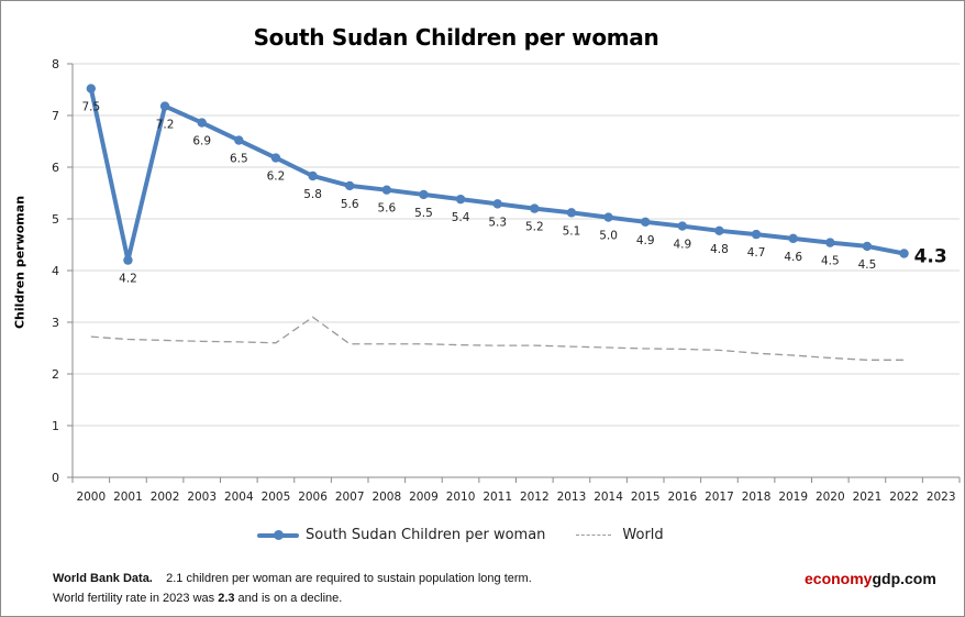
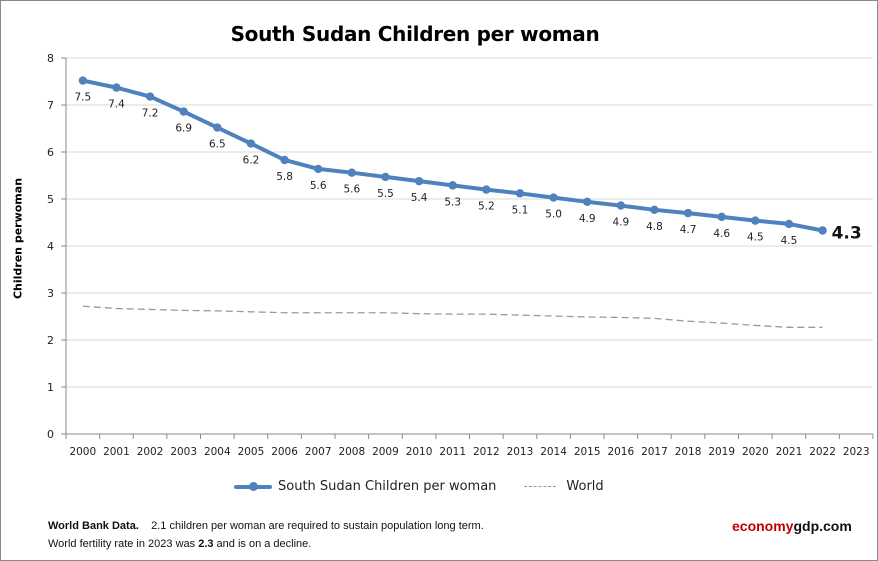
South Sudan Children per woman/2001: 4.2 -> 7.4
World/2006: 3.1 -> 2.6
